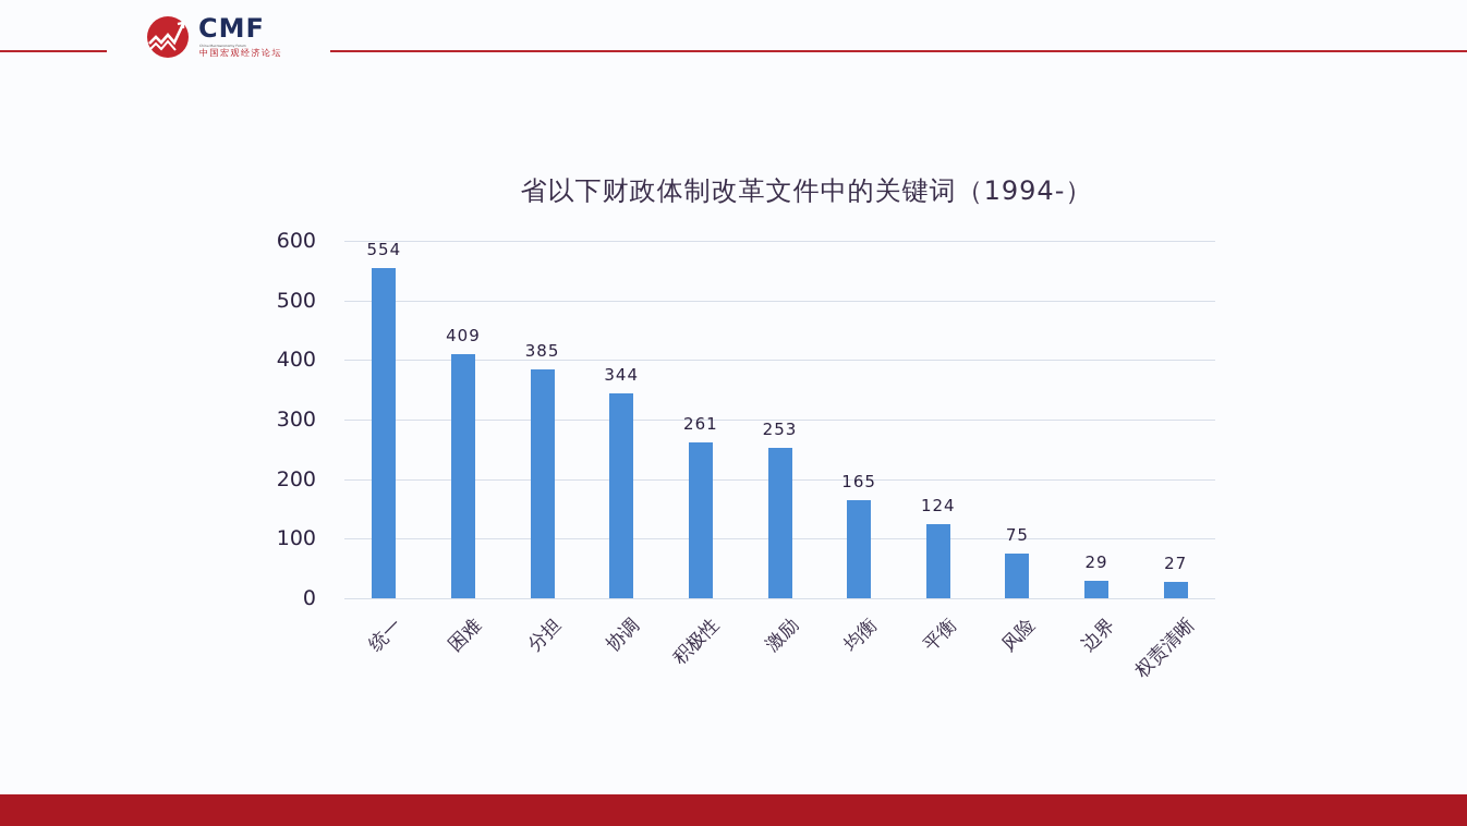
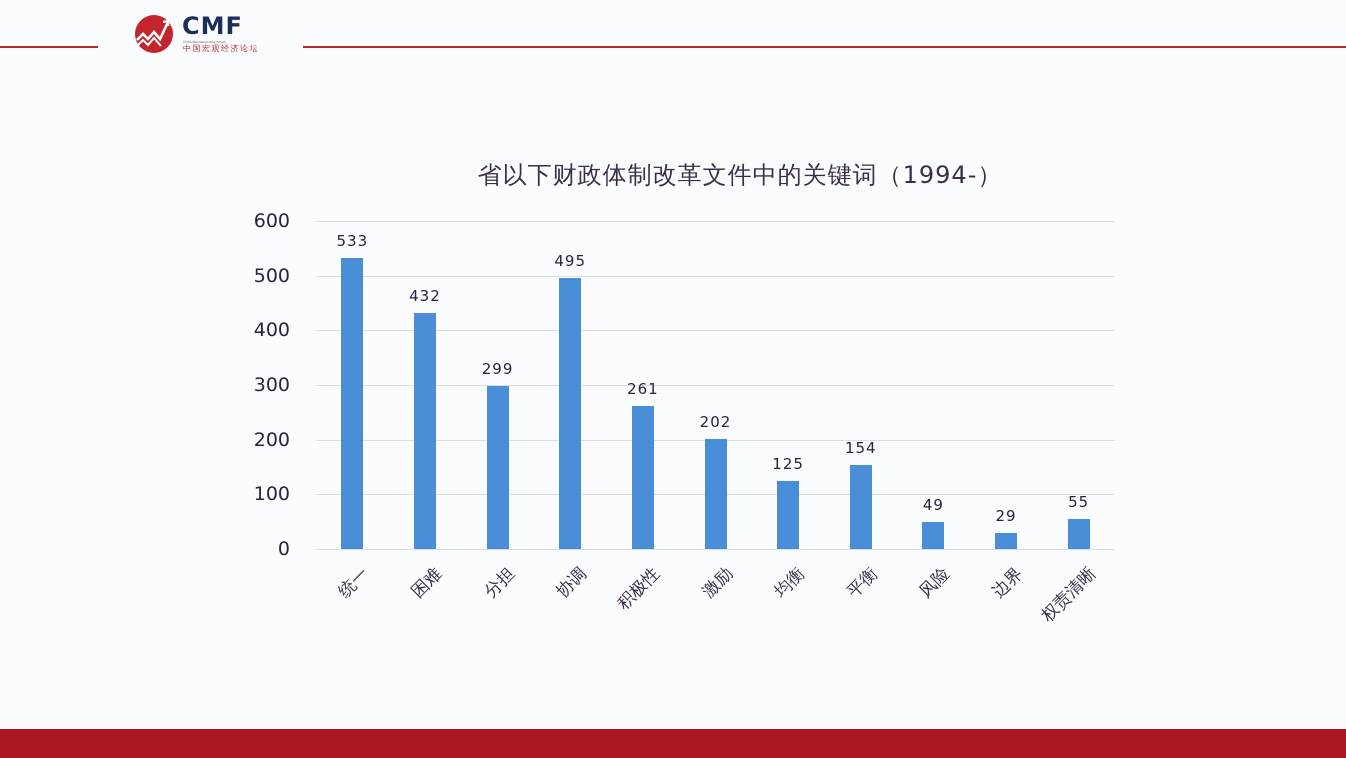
统一: 554 -> 533
困难: 409 -> 432
分担: 385 -> 299
协调: 344 -> 495
激励: 253 -> 202
均衡: 165 -> 125
平衡: 124 -> 154
风险: 75 -> 49
权责清晰: 27 -> 55
